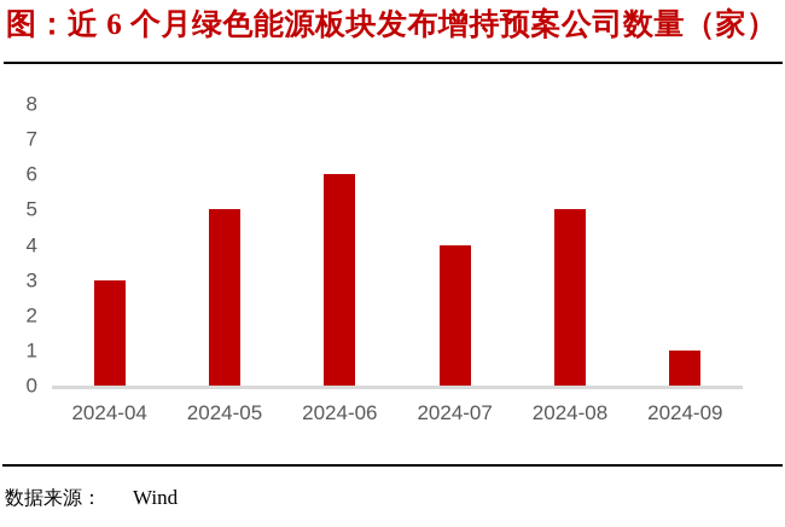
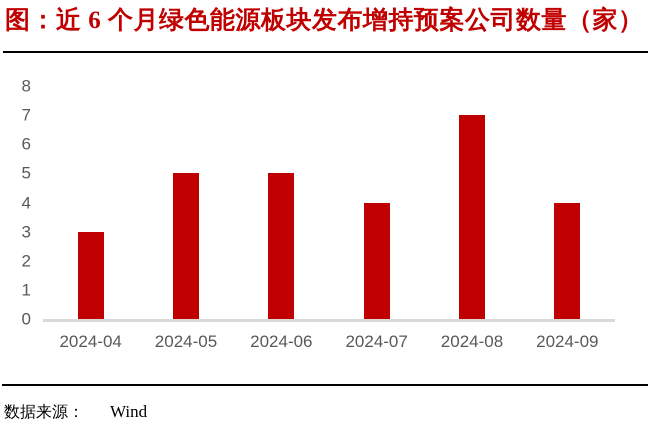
2024-06: 6 -> 5
2024-08: 5 -> 7
2024-09: 1 -> 4
